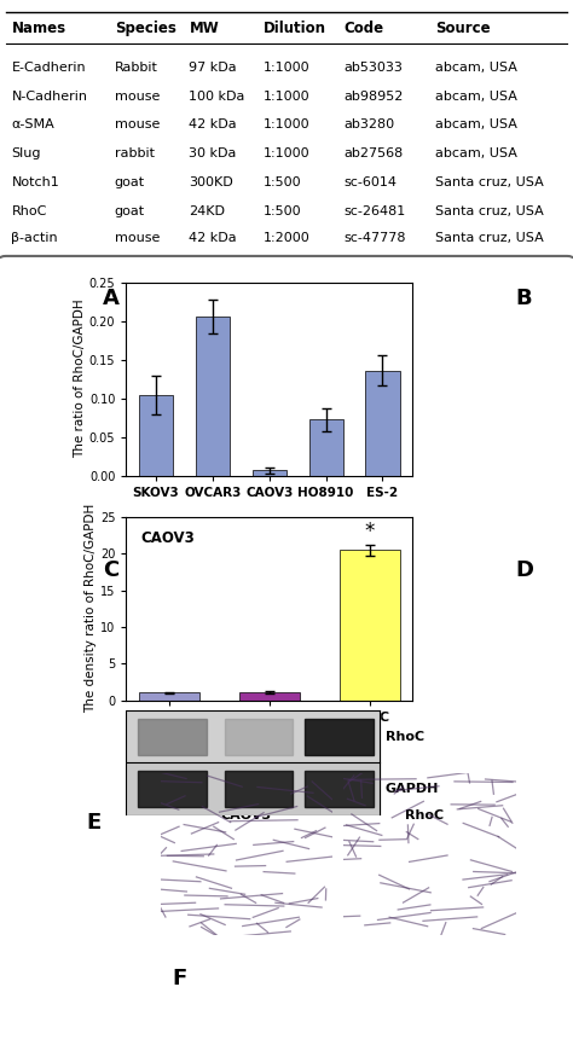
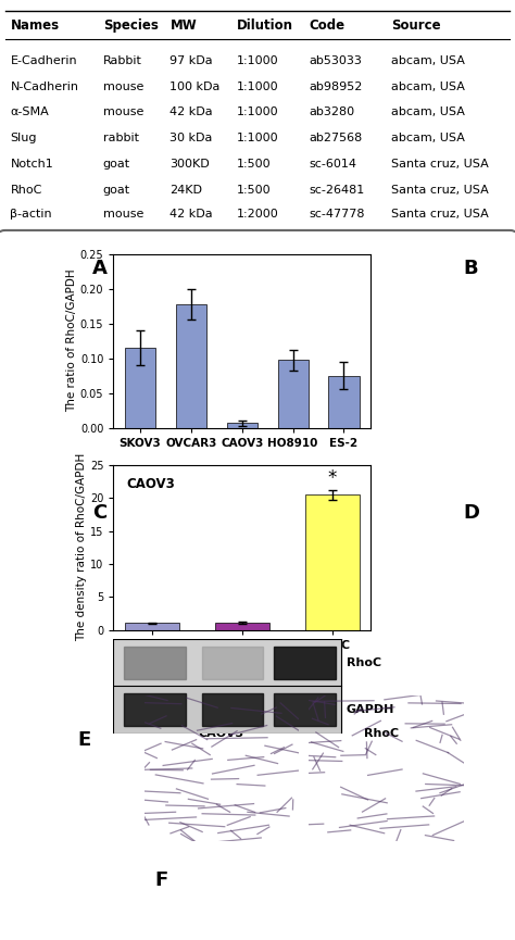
SKOV3: 0.104 -> 0.115
OVCAR3: 0.206 -> 0.178
HO8910: 0.072 -> 0.097
ES-2: 0.136 -> 0.075
